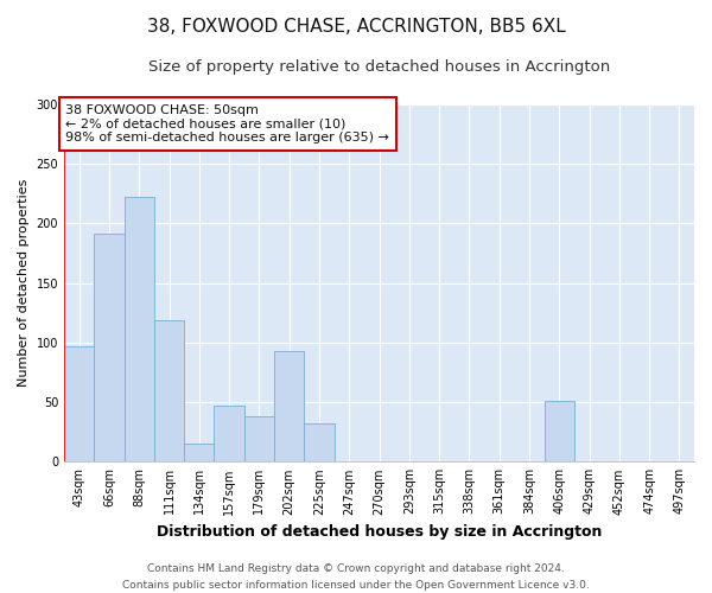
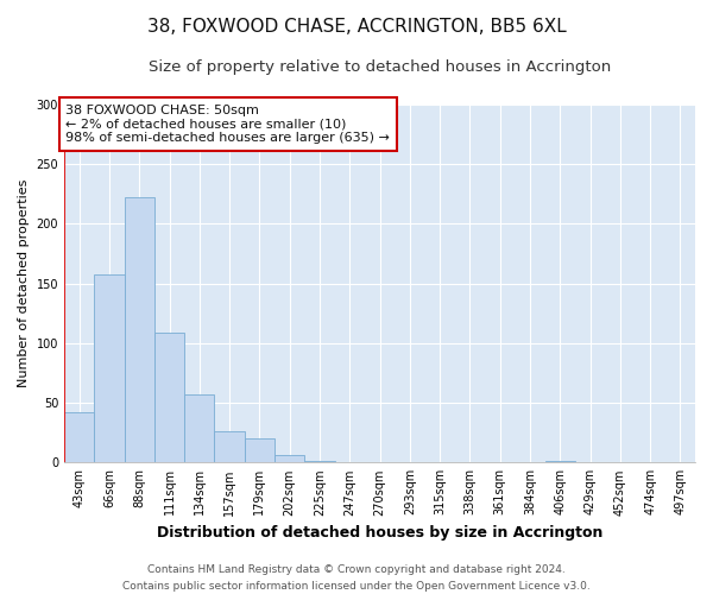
43sqm: 97 -> 42
66sqm: 191 -> 158
111sqm: 119 -> 109
134sqm: 15 -> 57
157sqm: 47 -> 26
179sqm: 38 -> 20
202sqm: 93 -> 6
225sqm: 32 -> 1
406sqm: 51 -> 1
